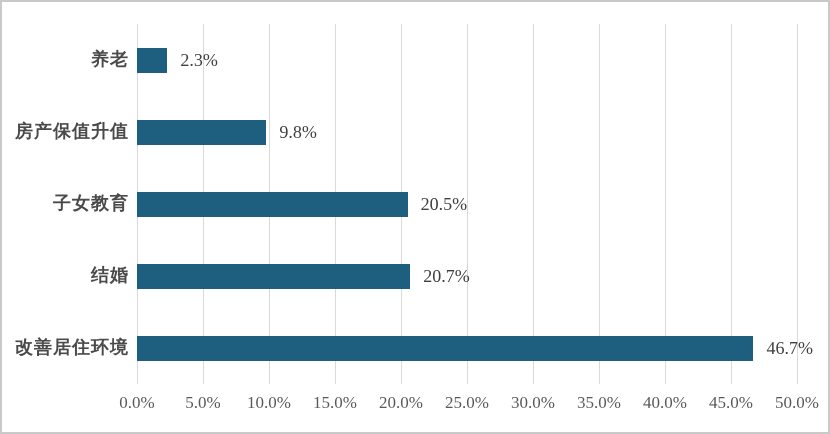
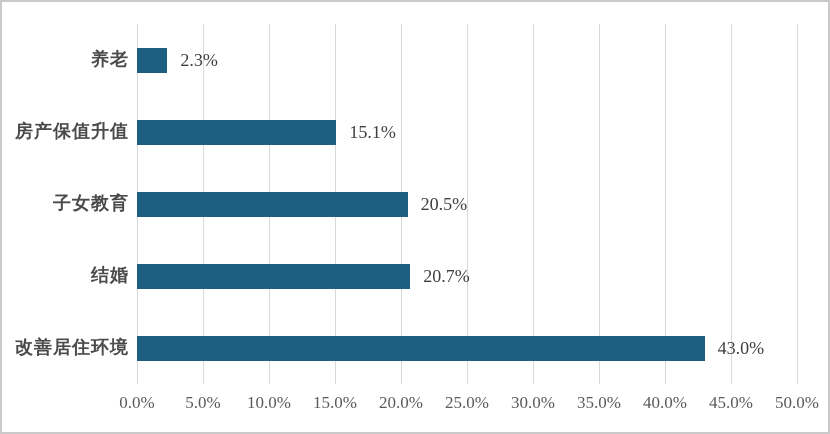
房产保值升值: 9.8% -> 15.1%
改善居住环境: 46.7% -> 43.0%
